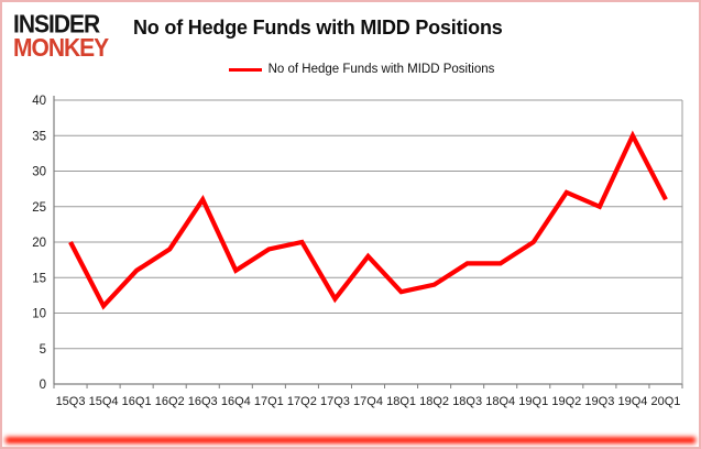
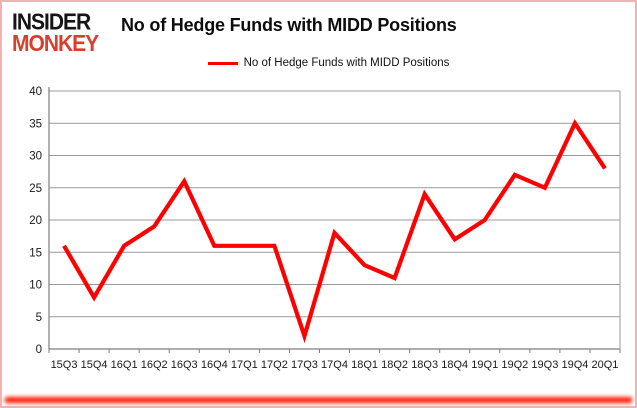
15Q3: 20 -> 16
15Q4: 11 -> 8
17Q1: 19 -> 16
17Q2: 20 -> 16
17Q3: 12 -> 2
18Q2: 14 -> 11
18Q3: 17 -> 24
20Q1: 26 -> 28
